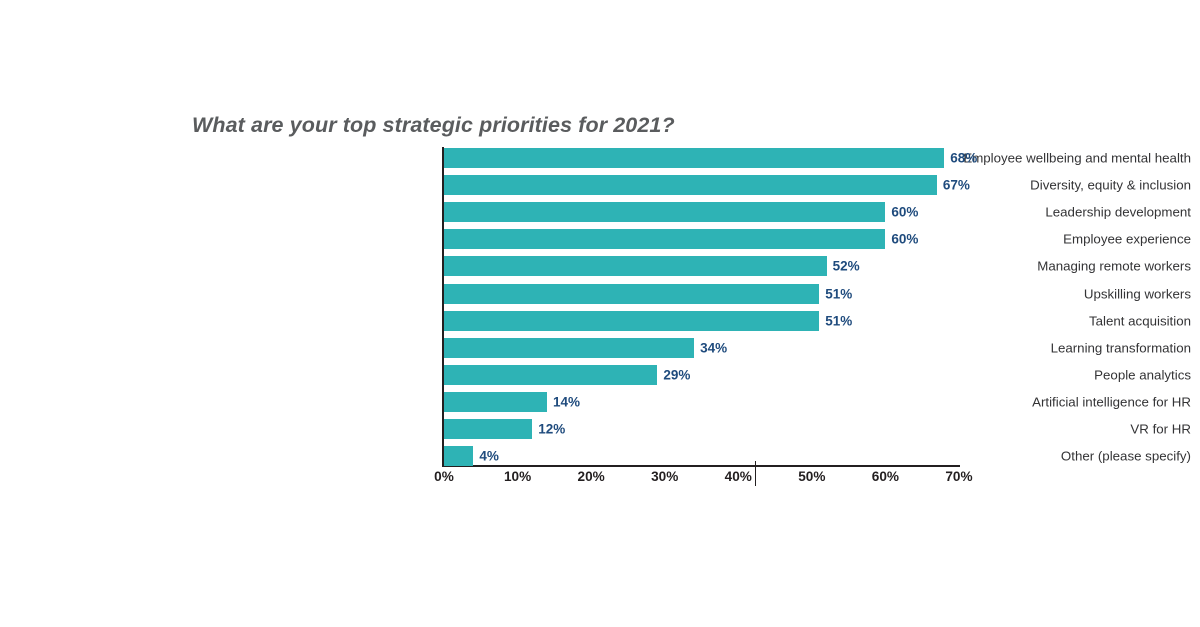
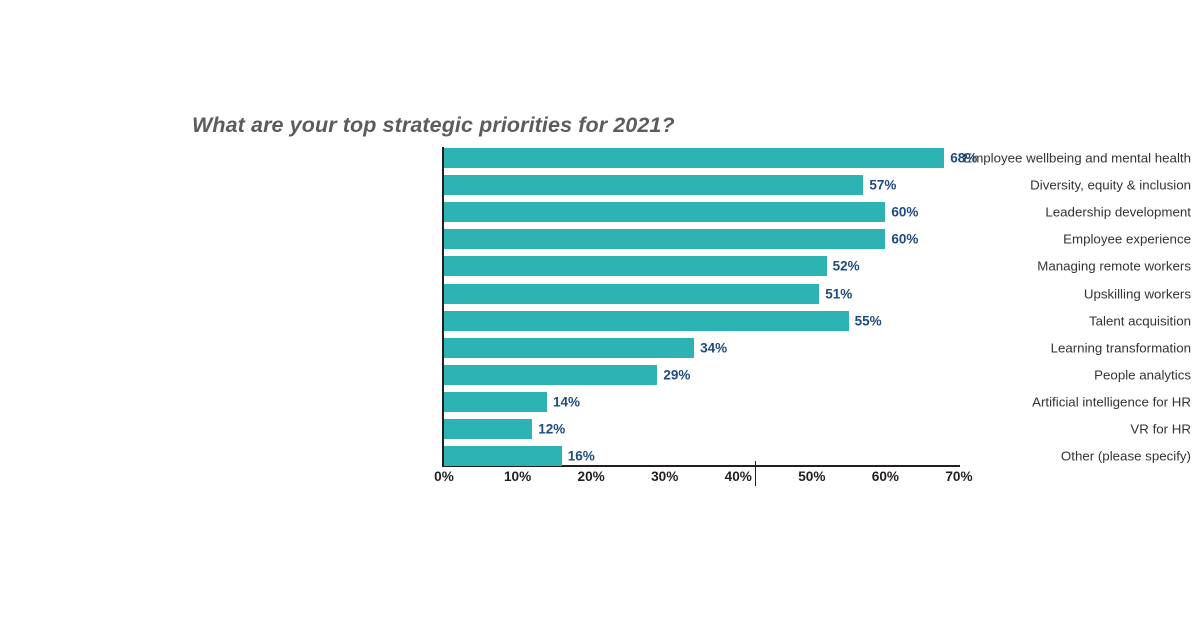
Diversity, equity & inclusion: 67% -> 57%
Talent acquisition: 51% -> 55%
Other (please specify): 4% -> 16%
